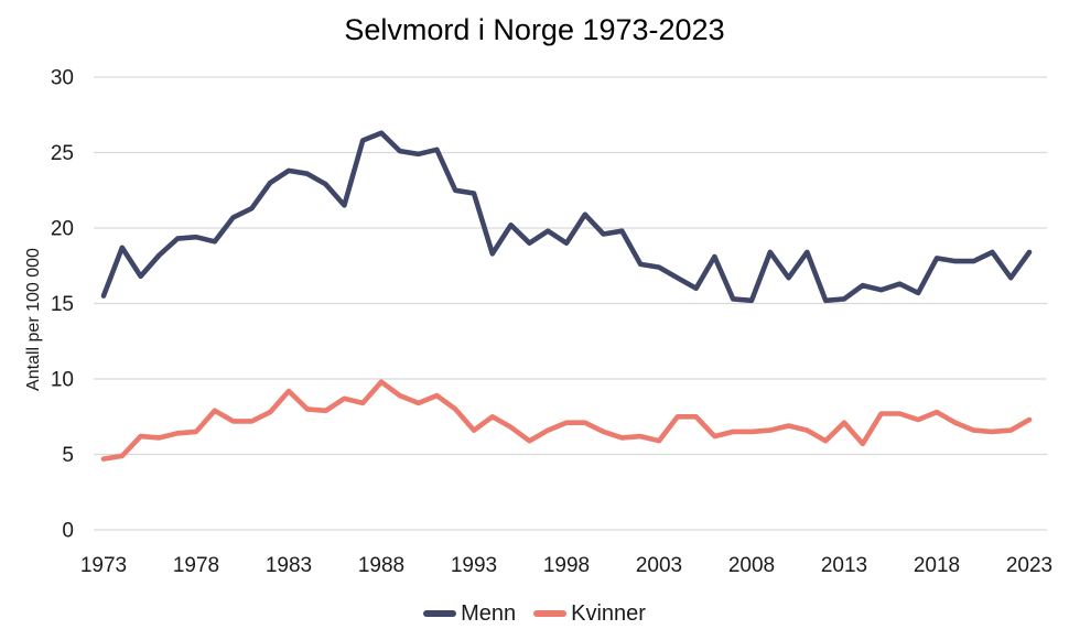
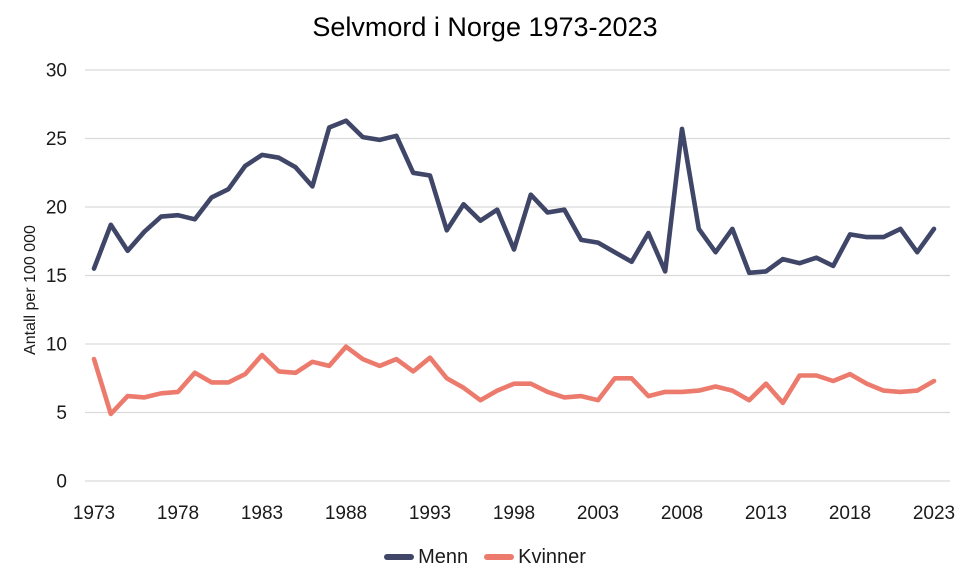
Kvinner/1973: 4.7 -> 8.9
Kvinner/1993: 6.6 -> 9.0
Menn/1998: 19.0 -> 16.9
Menn/2008: 15.2 -> 25.7
